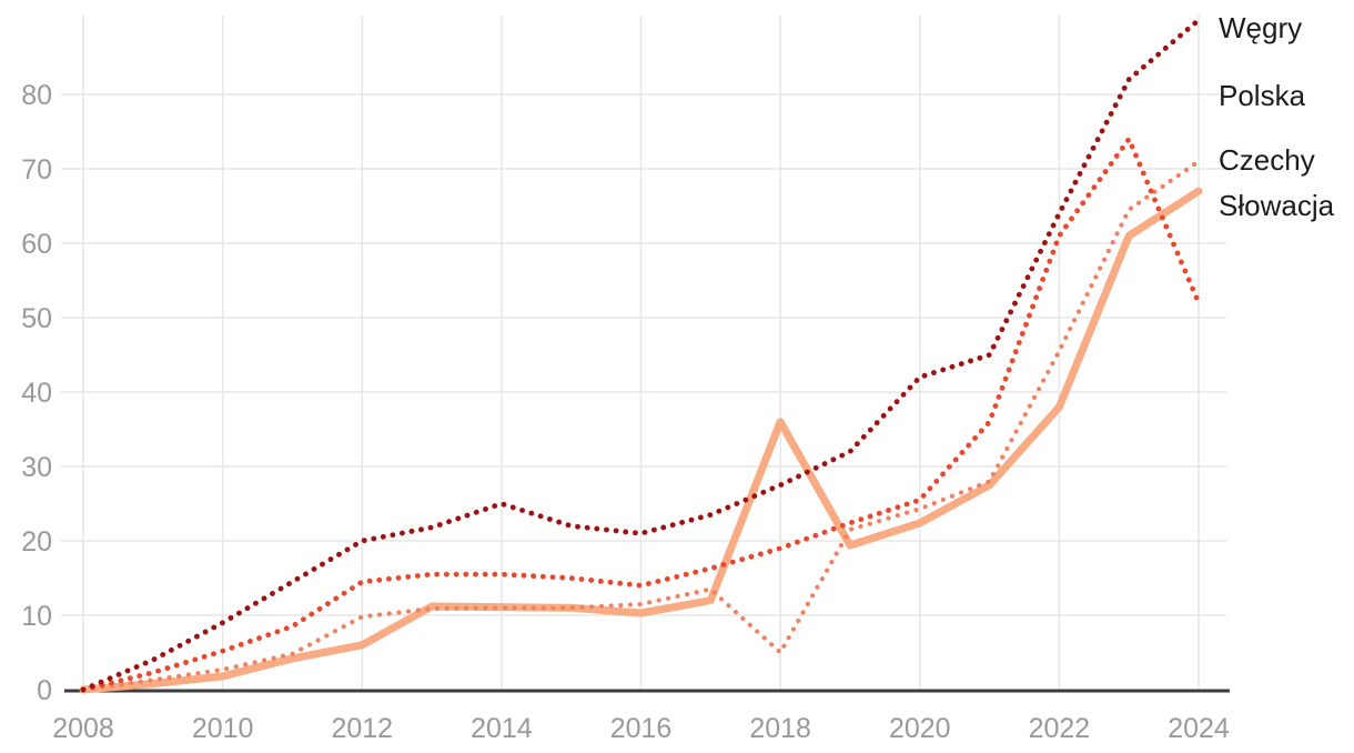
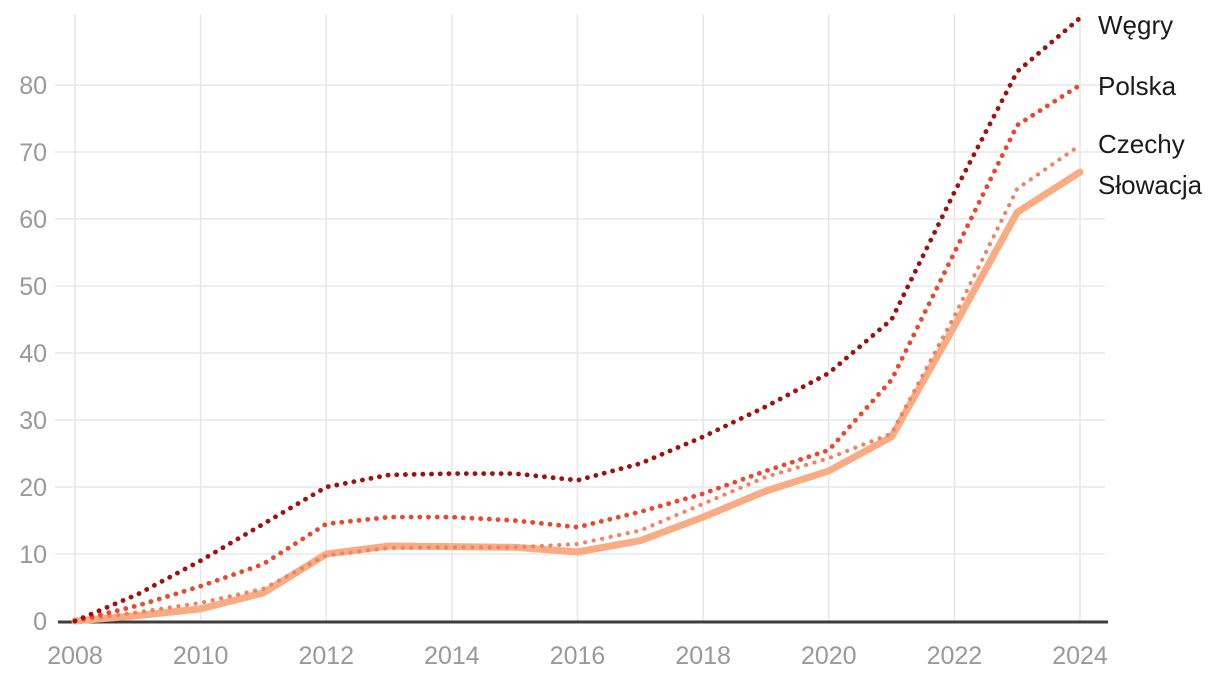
Słowacja/2012: 6 -> 10
Węgry/2014: 25 -> 22
Czechy/2018: 5 -> 18
Słowacja/2018: 36 -> 16
Węgry/2020: 42 -> 37
Polska/2022: 61 -> 55
Słowacja/2022: 38 -> 44
Polska/2024: 52 -> 80
